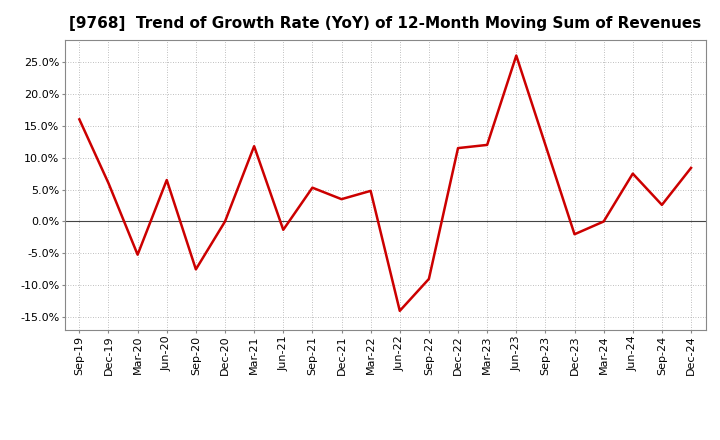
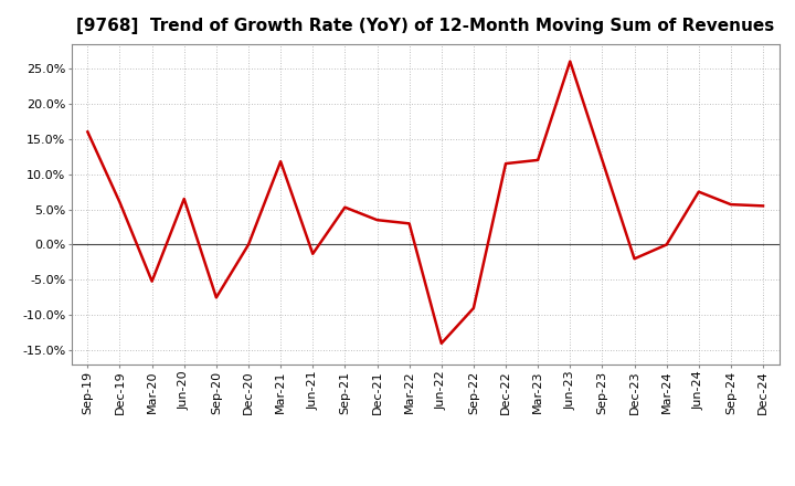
Mar-22: 4.8% -> 3.0%
Sep-24: 2.6% -> 5.7%
Dec-24: 8.4% -> 5.5%
